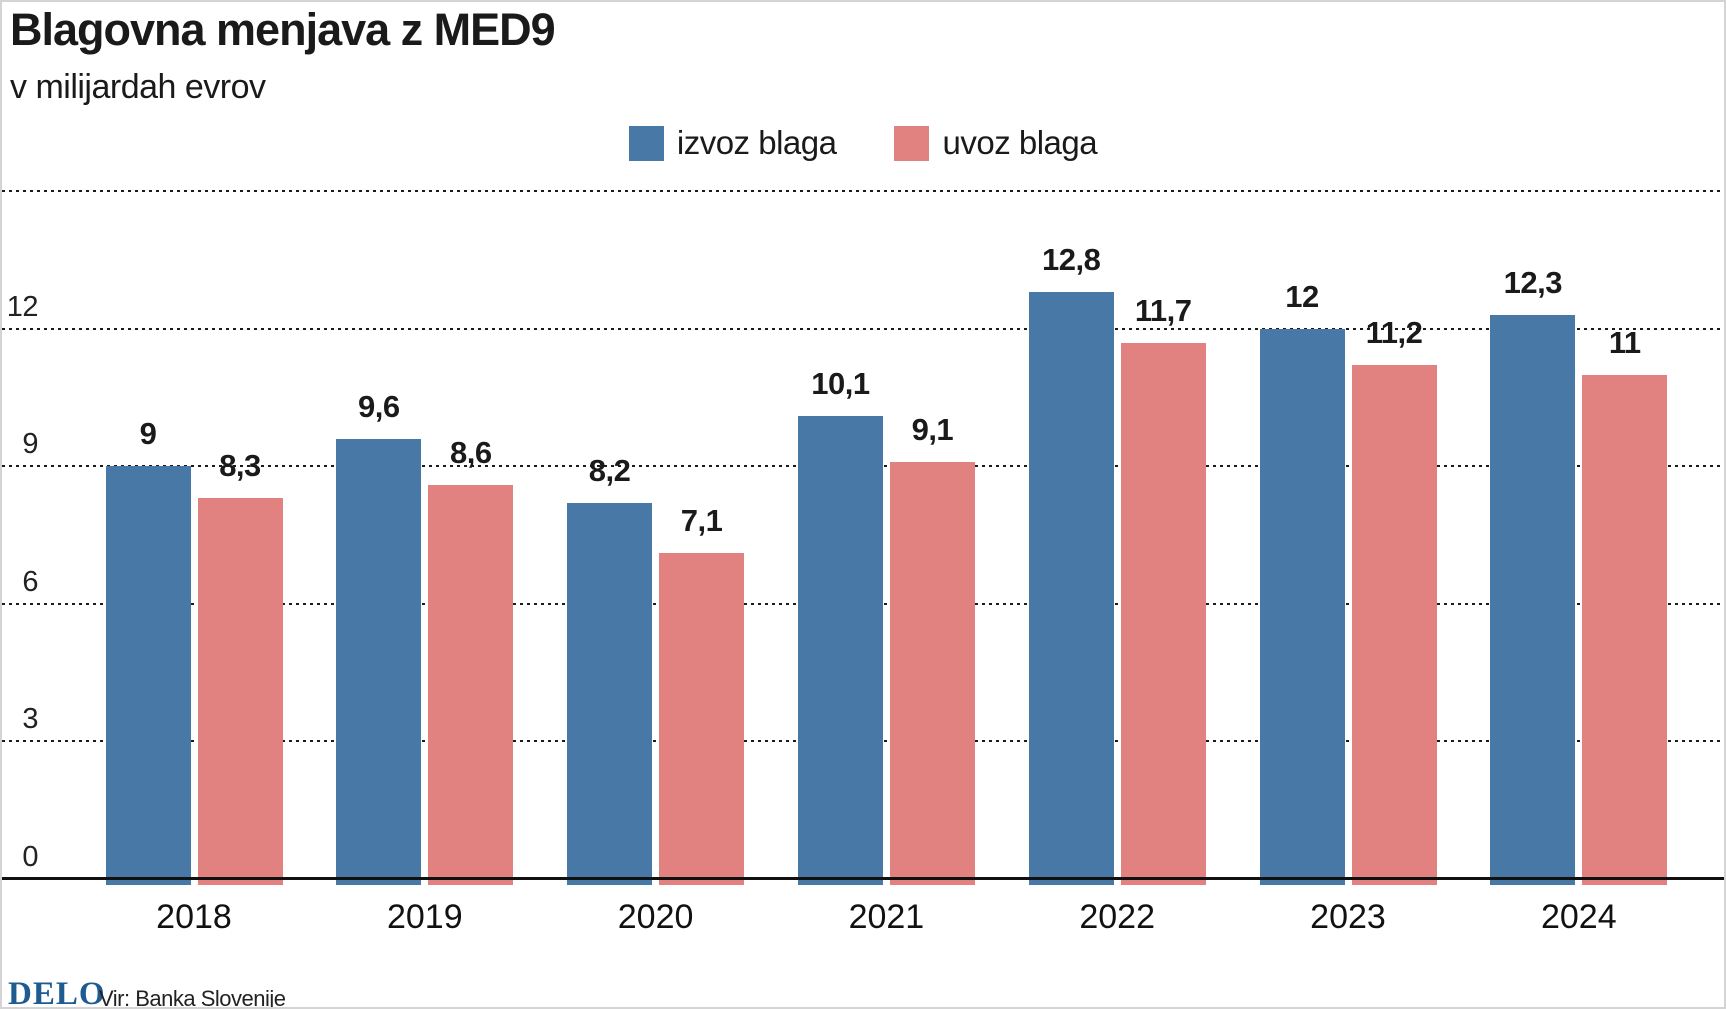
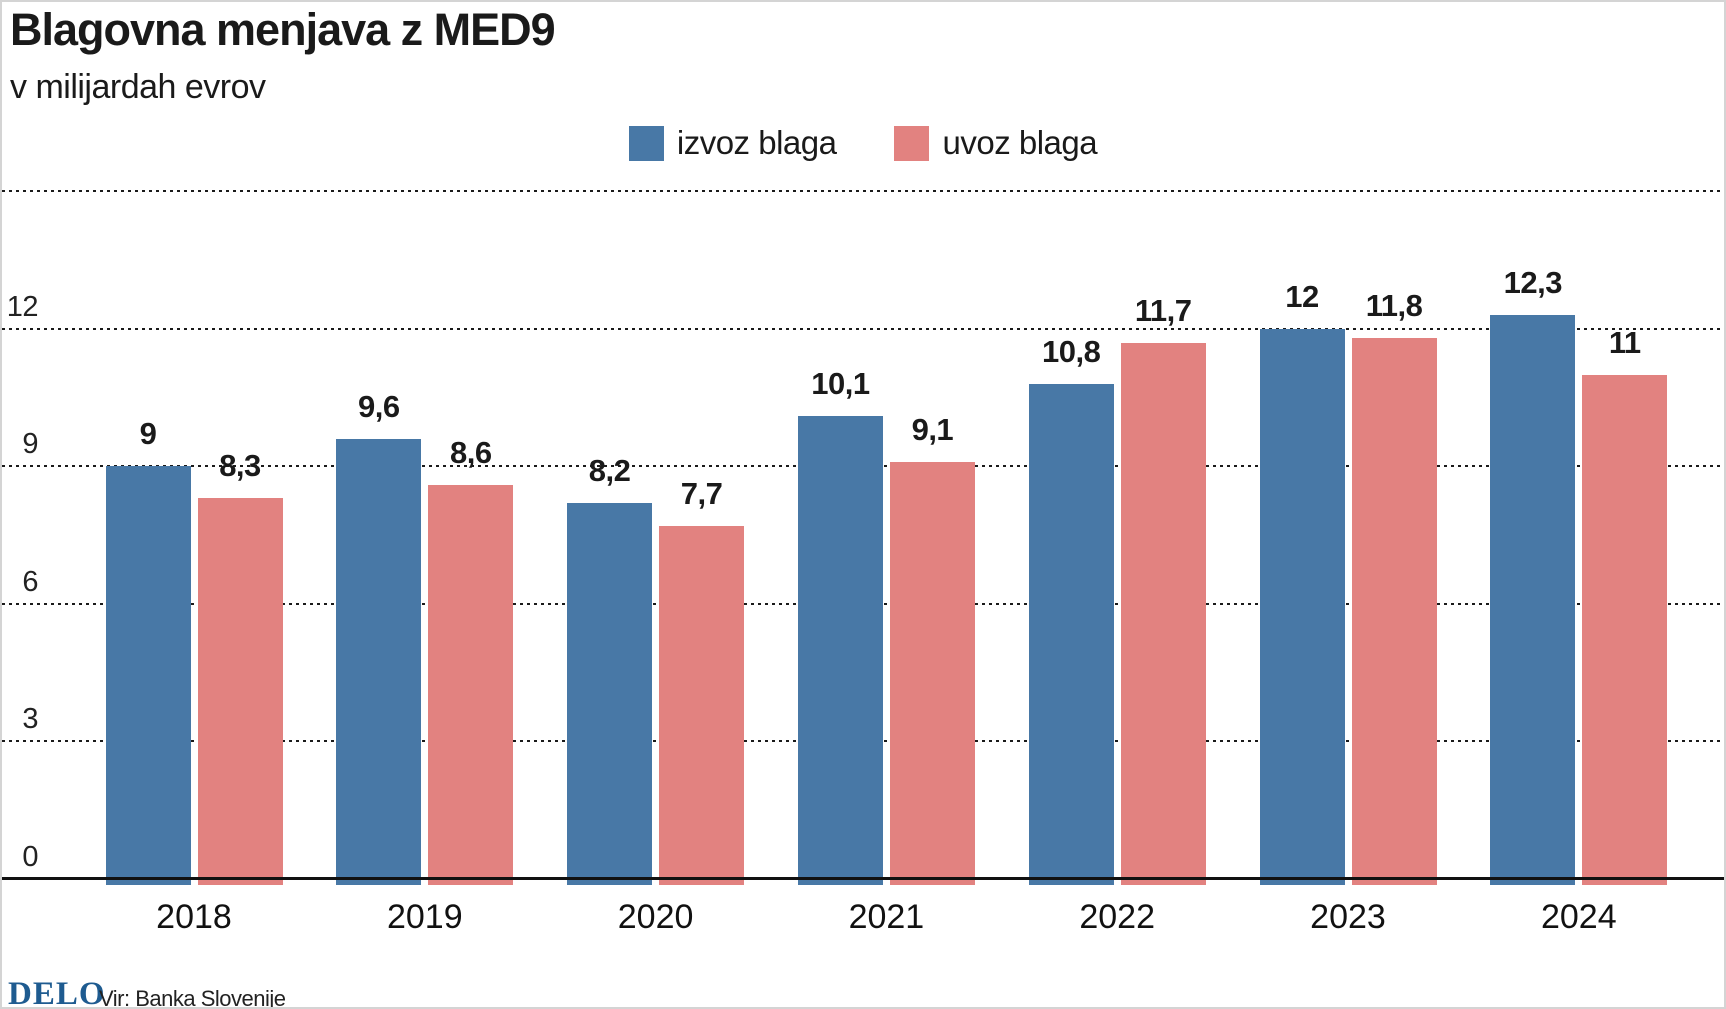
uvoz blaga/2020: 7,1 -> 7,7
izvoz blaga/2022: 12,8 -> 10,8
uvoz blaga/2023: 11,2 -> 11,8
